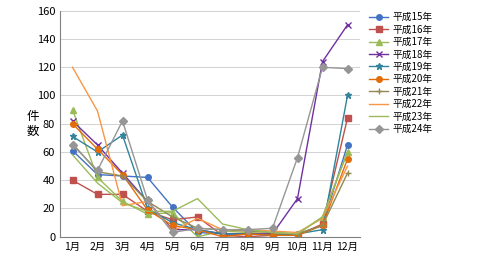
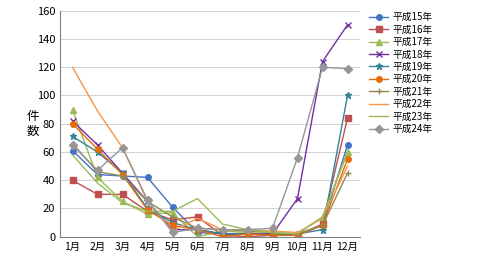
平成19年/3月: 72 -> 45
平成22年/3月: 22 -> 63
平成24年/3月: 82 -> 63
